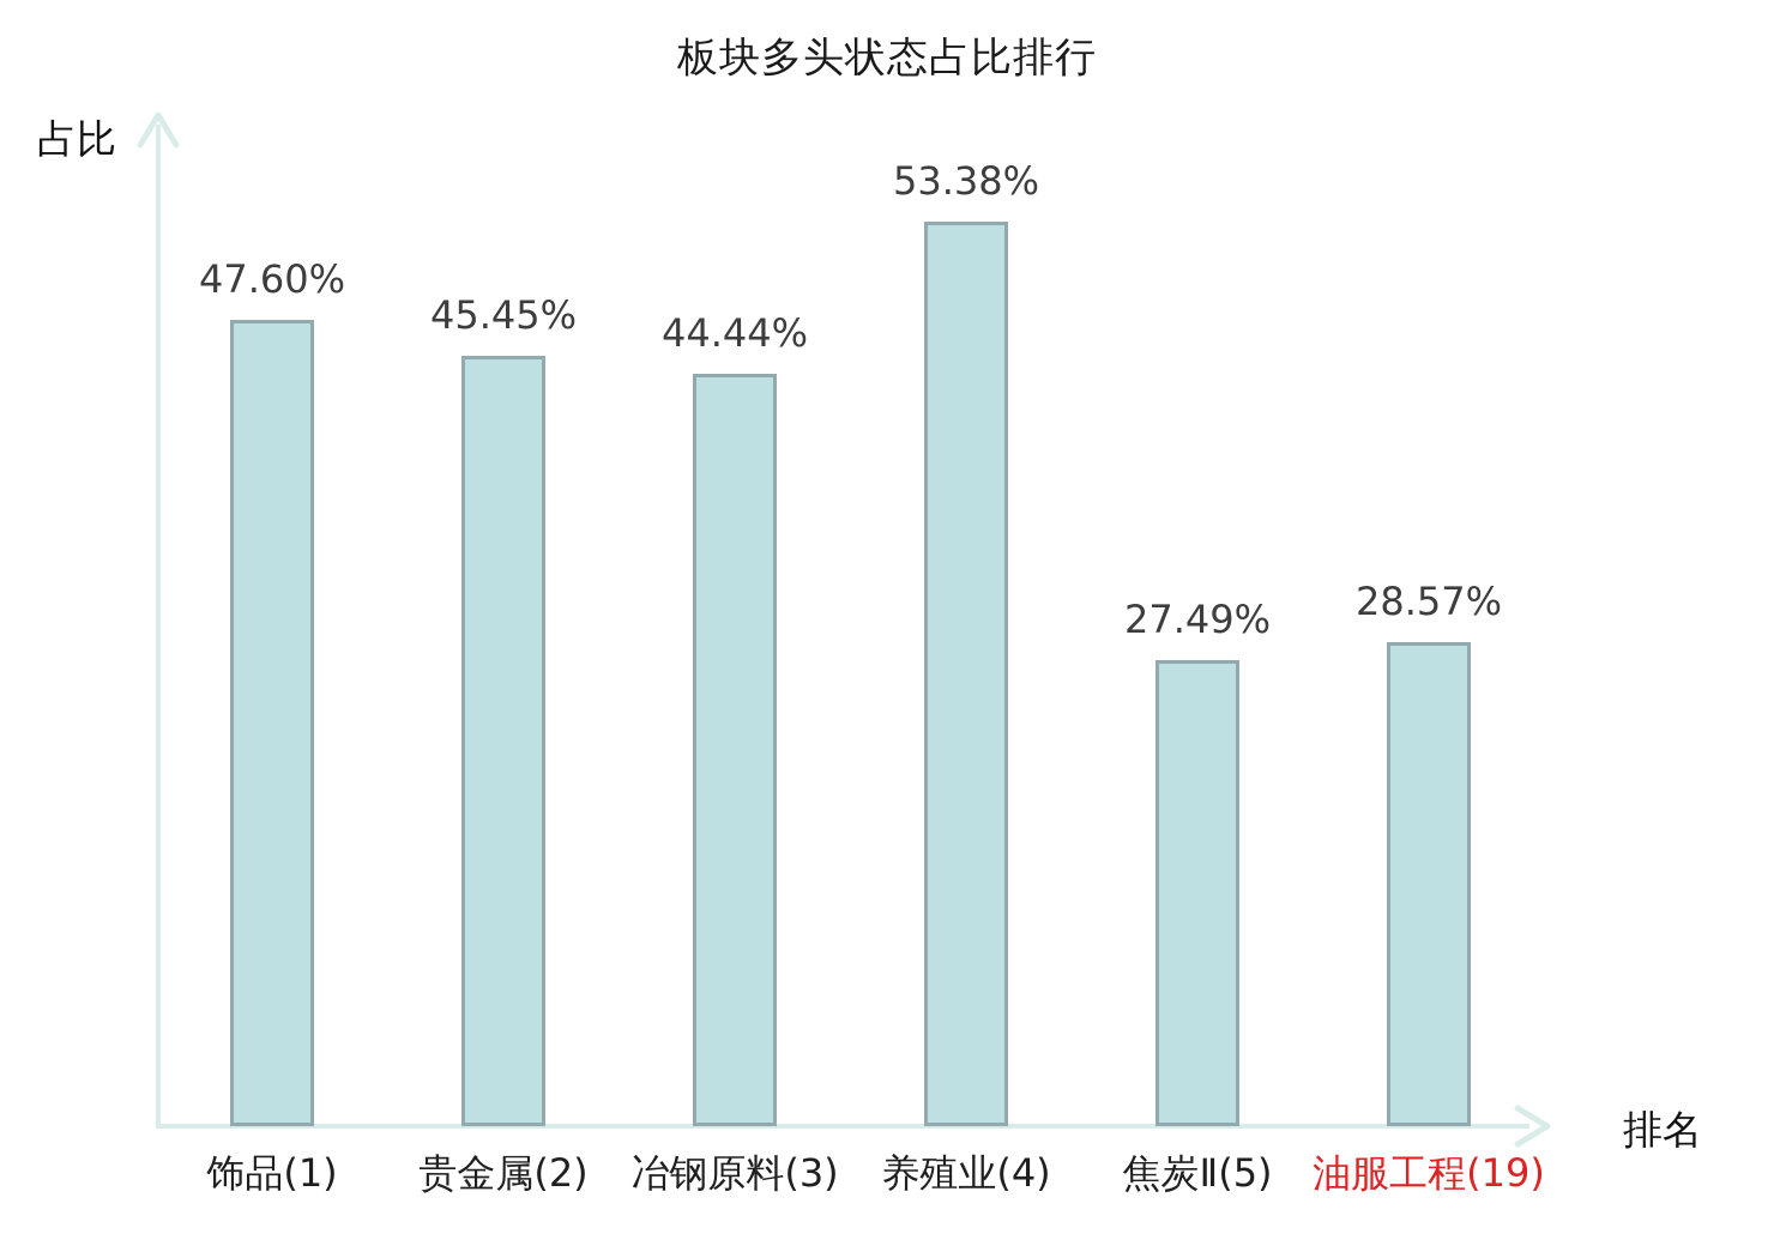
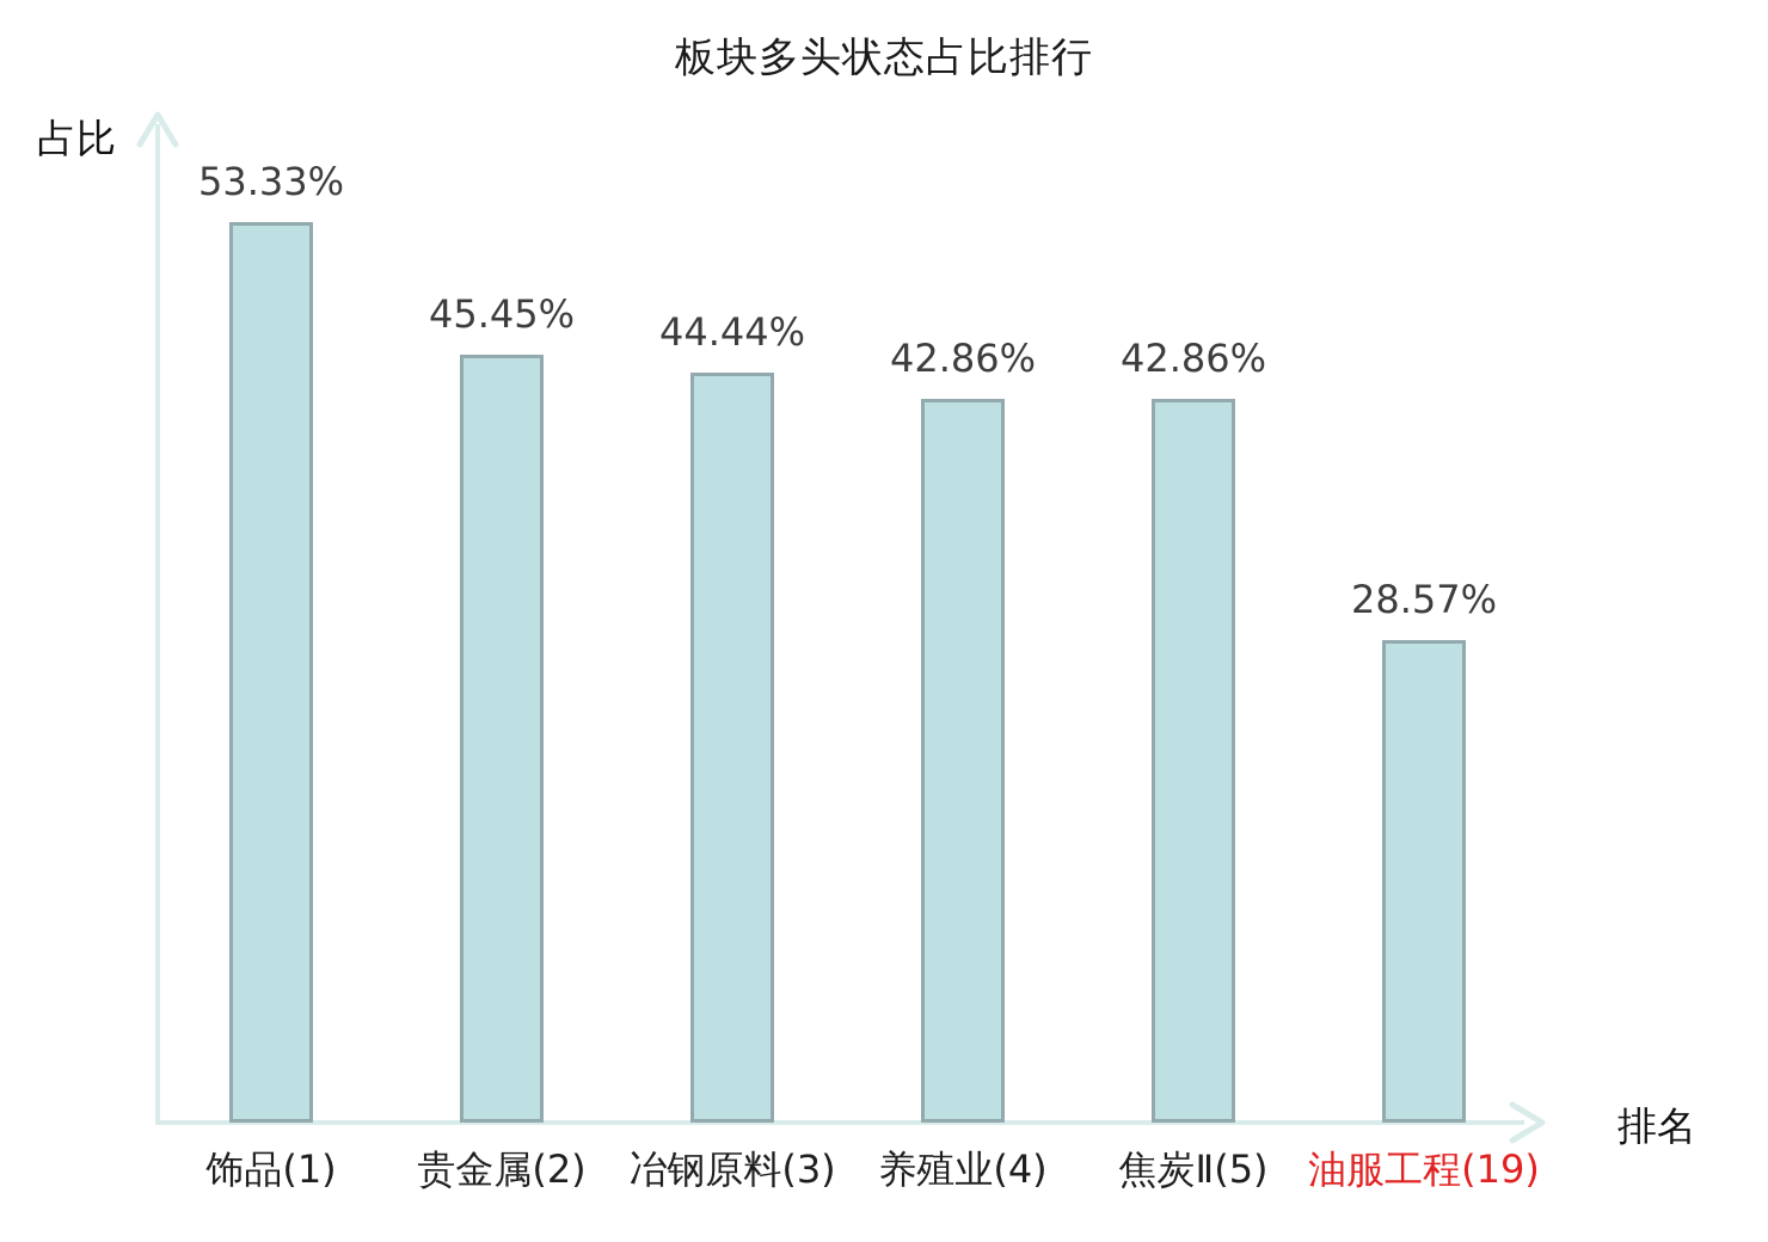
饰品(1): 47.60% -> 53.33%
养殖业(4): 53.38% -> 42.86%
焦炭Ⅱ(5): 27.49% -> 42.86%
